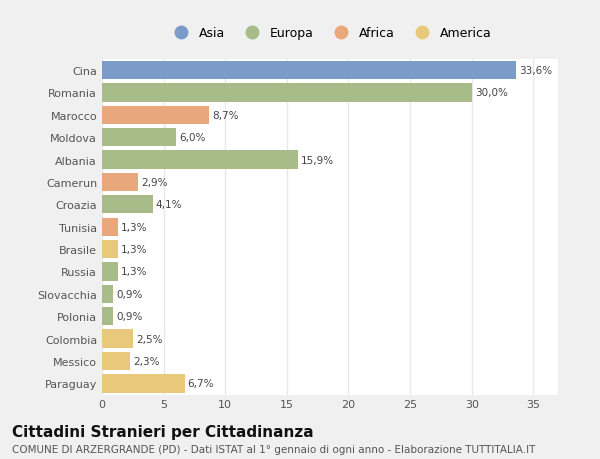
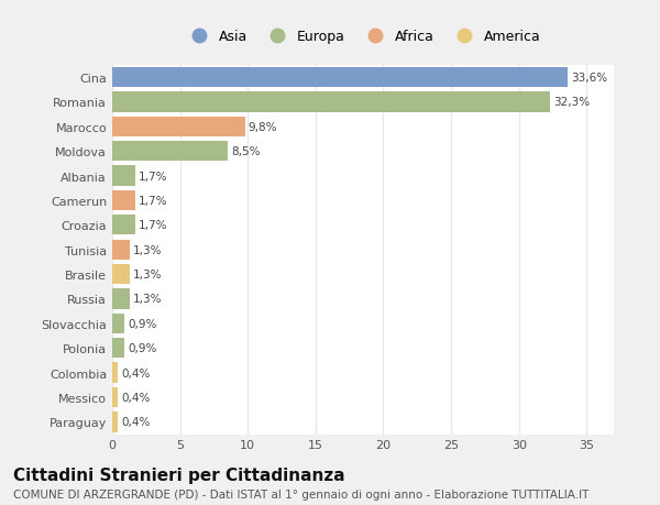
Romania: 30,0% -> 32,3%
Marocco: 8,7% -> 9,8%
Moldova: 6,0% -> 8,5%
Albania: 15,9% -> 1,7%
Camerun: 2,9% -> 1,7%
Croazia: 4,1% -> 1,7%
Colombia: 2,5% -> 0,4%
Messico: 2,3% -> 0,4%
Paraguay: 6,7% -> 0,4%
